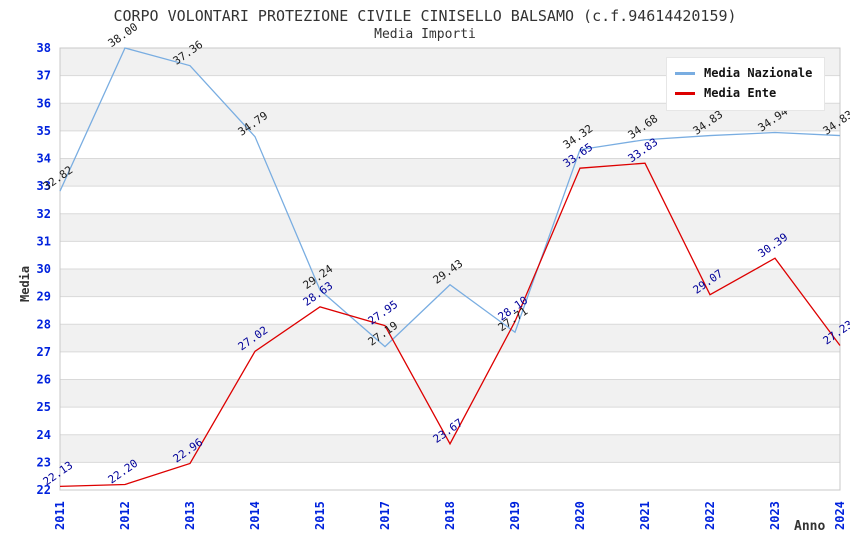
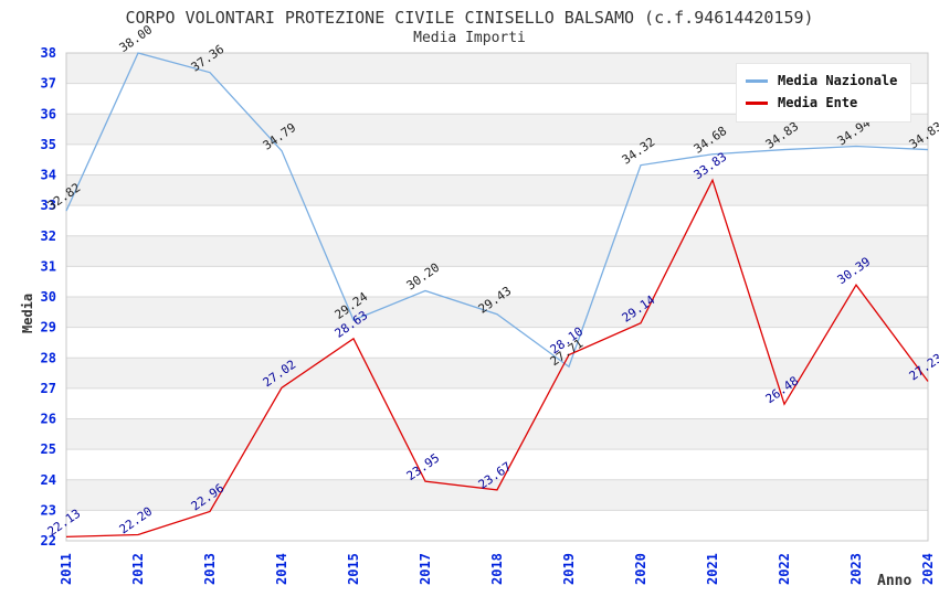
Media Nazionale/2017: 27.19 -> 30.20
Media Ente/2017: 27.95 -> 23.95
Media Ente/2020: 33.65 -> 29.14
Media Ente/2022: 29.07 -> 26.48
